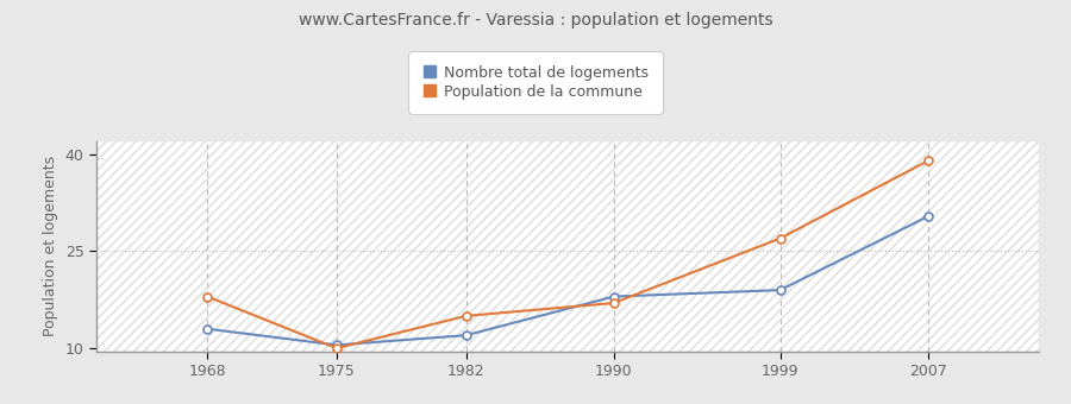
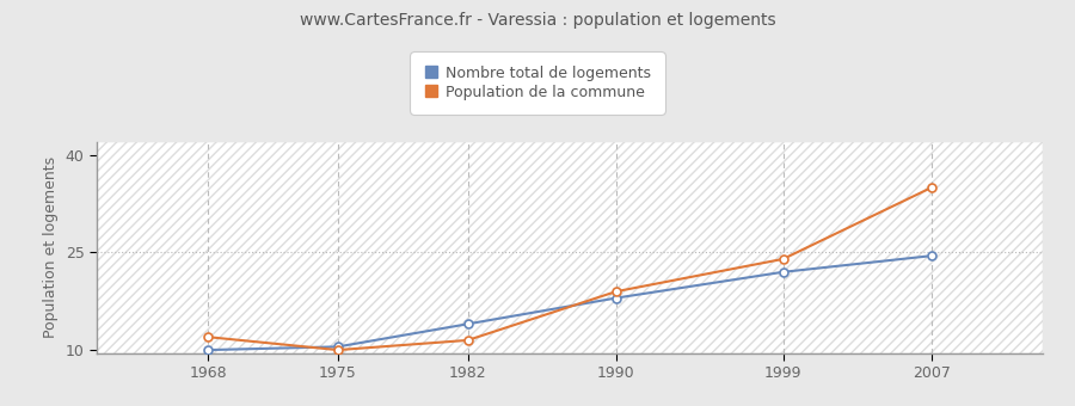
Nombre total de logements/1968: 13.0 -> 10.0
Population de la commune/1968: 18.0 -> 12.0
Nombre total de logements/1982: 12.0 -> 14.0
Population de la commune/1982: 15.0 -> 11.5
Population de la commune/1990: 17.0 -> 19.0
Nombre total de logements/1999: 19.0 -> 22.0
Population de la commune/1999: 27.0 -> 24.0
Nombre total de logements/2007: 30.4 -> 24.5
Population de la commune/2007: 39.0 -> 35.0
